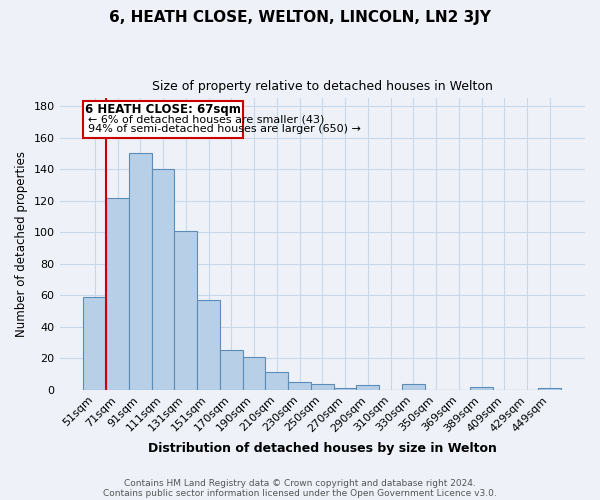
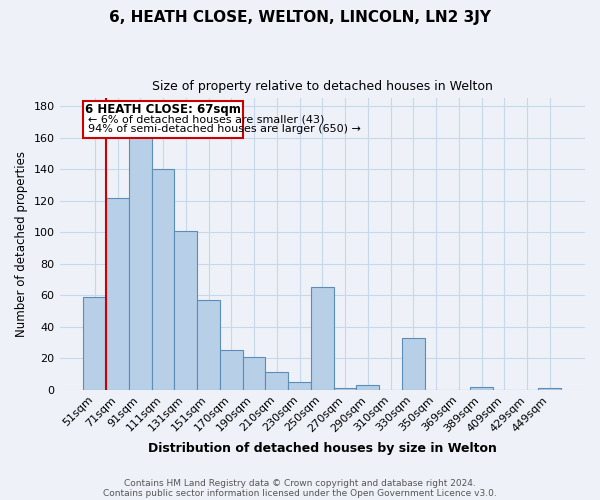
91sqm: 150 -> 161
250sqm: 4 -> 65
330sqm: 4 -> 33
